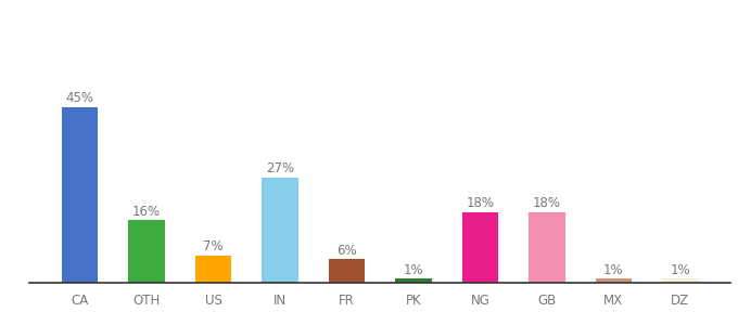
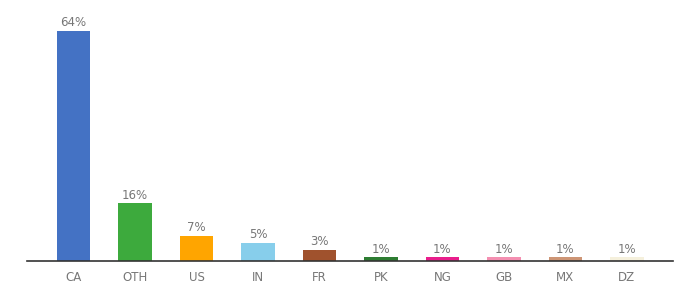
CA: 45% -> 64%
IN: 27% -> 5%
FR: 6% -> 3%
NG: 18% -> 1%
GB: 18% -> 1%
